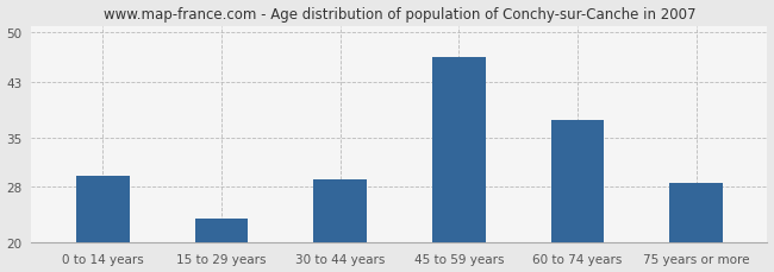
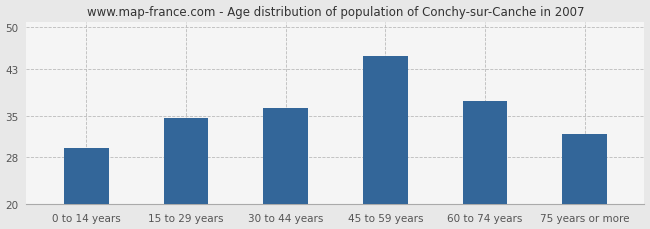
15 to 29 years: 23.5 -> 34.6
30 to 44 years: 29.0 -> 36.4
45 to 59 years: 46.5 -> 45.2
75 years or more: 28.5 -> 32.0
